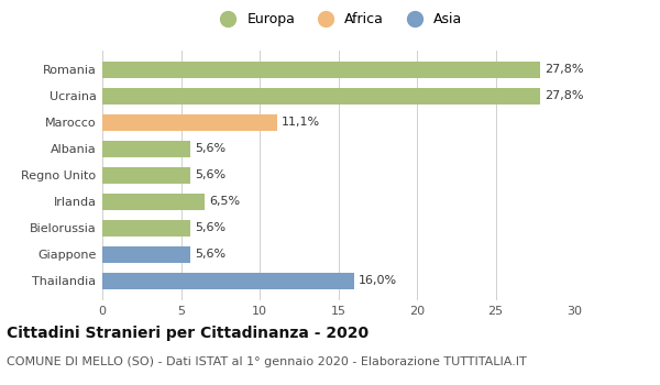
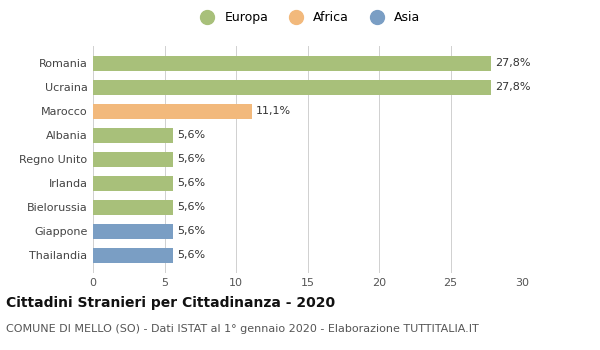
Irlanda: 6,5% -> 5,6%
Thailandia: 16,0% -> 5,6%
